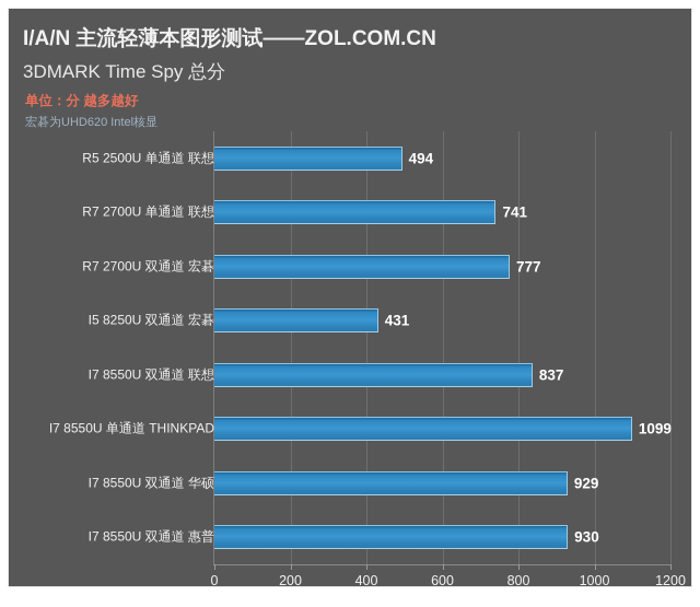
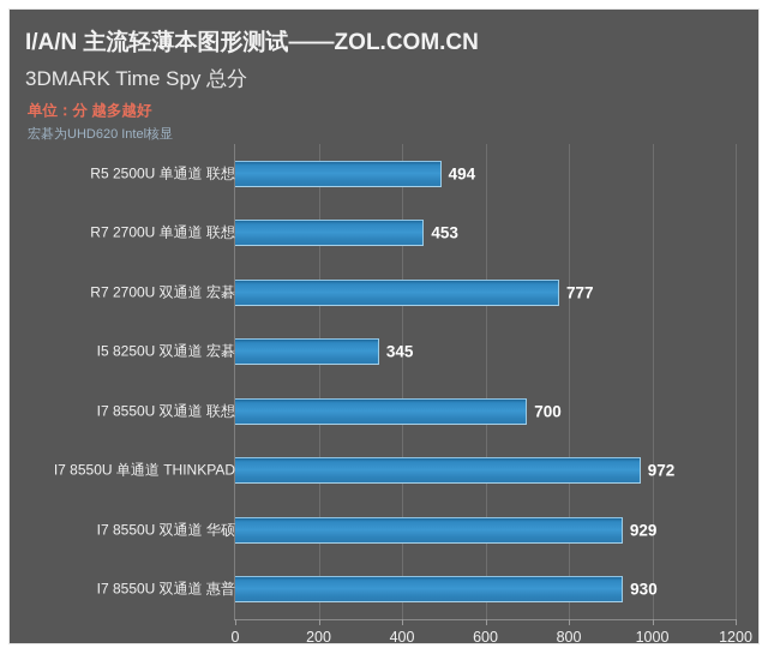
R7 2700U 单通道 联想: 741 -> 453
I5 8250U 双通道 宏碁: 431 -> 345
I7 8550U 双通道 联想: 837 -> 700
I7 8550U 单通道 THINKPAD: 1099 -> 972
